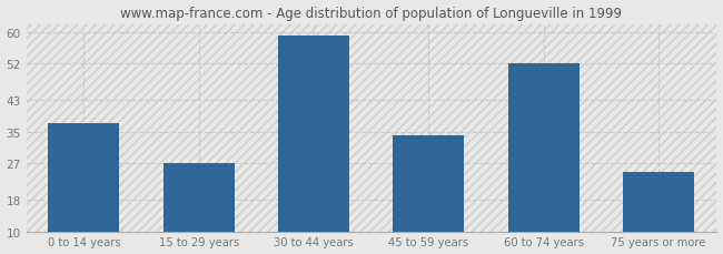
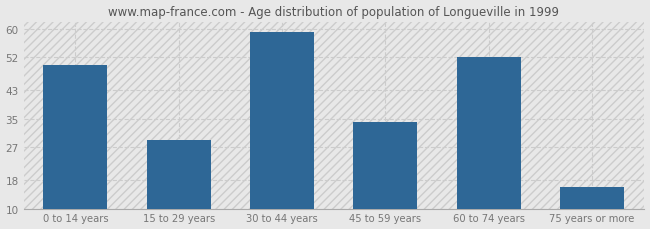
0 to 14 years: 37 -> 50
15 to 29 years: 27 -> 29
75 years or more: 25 -> 16
